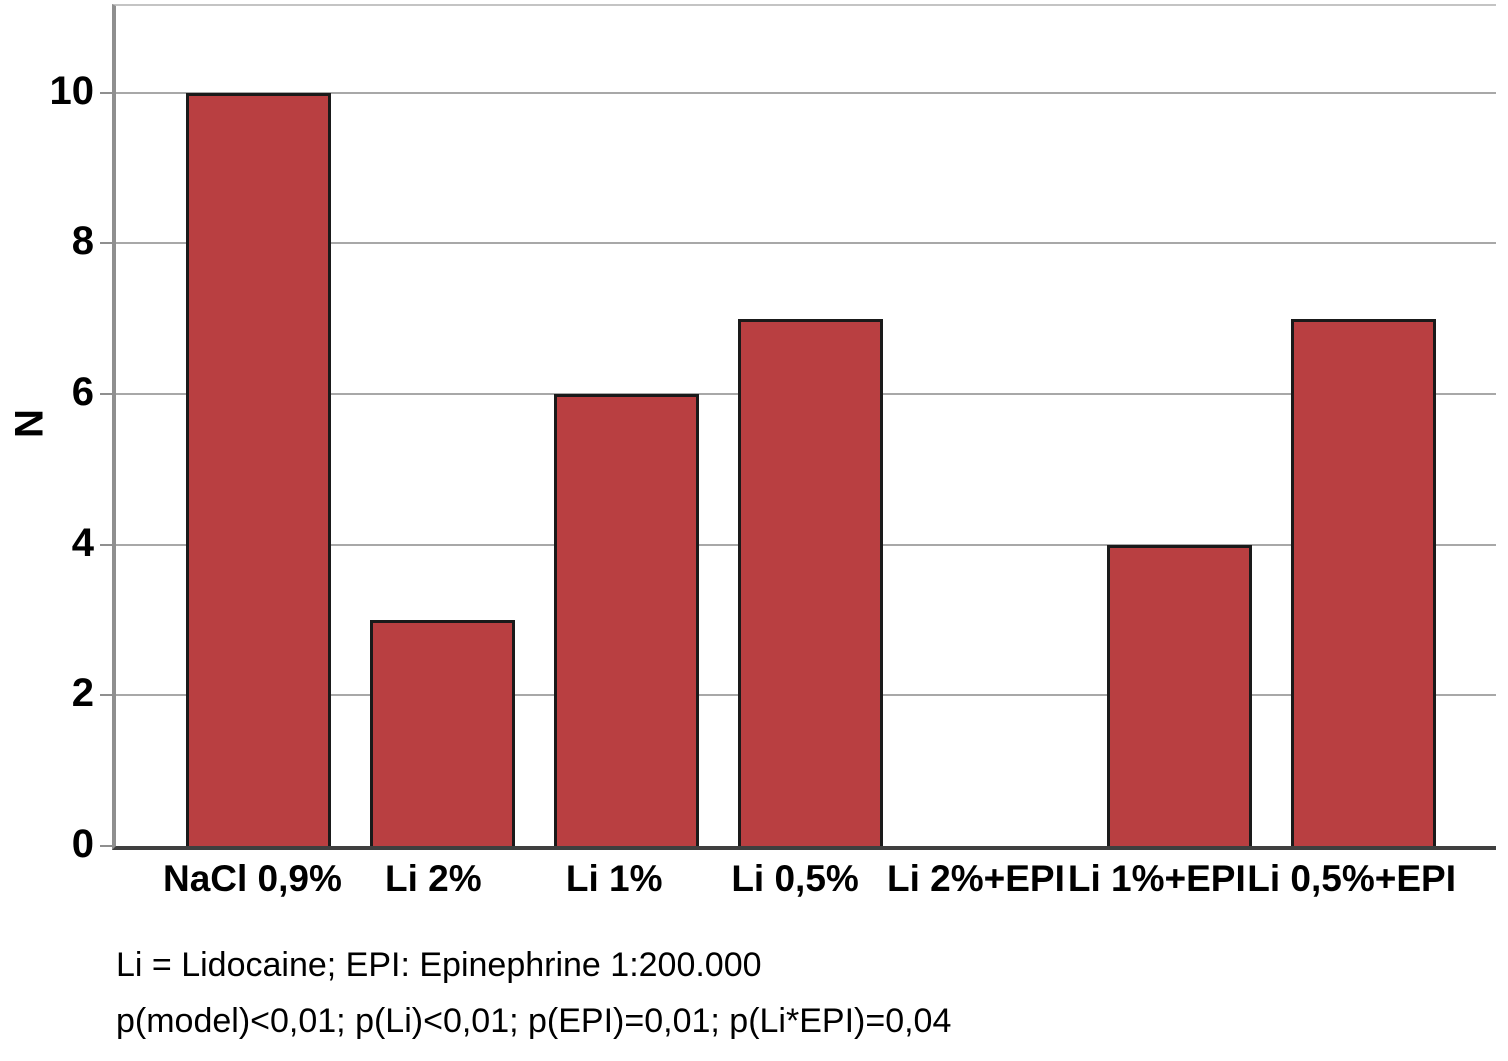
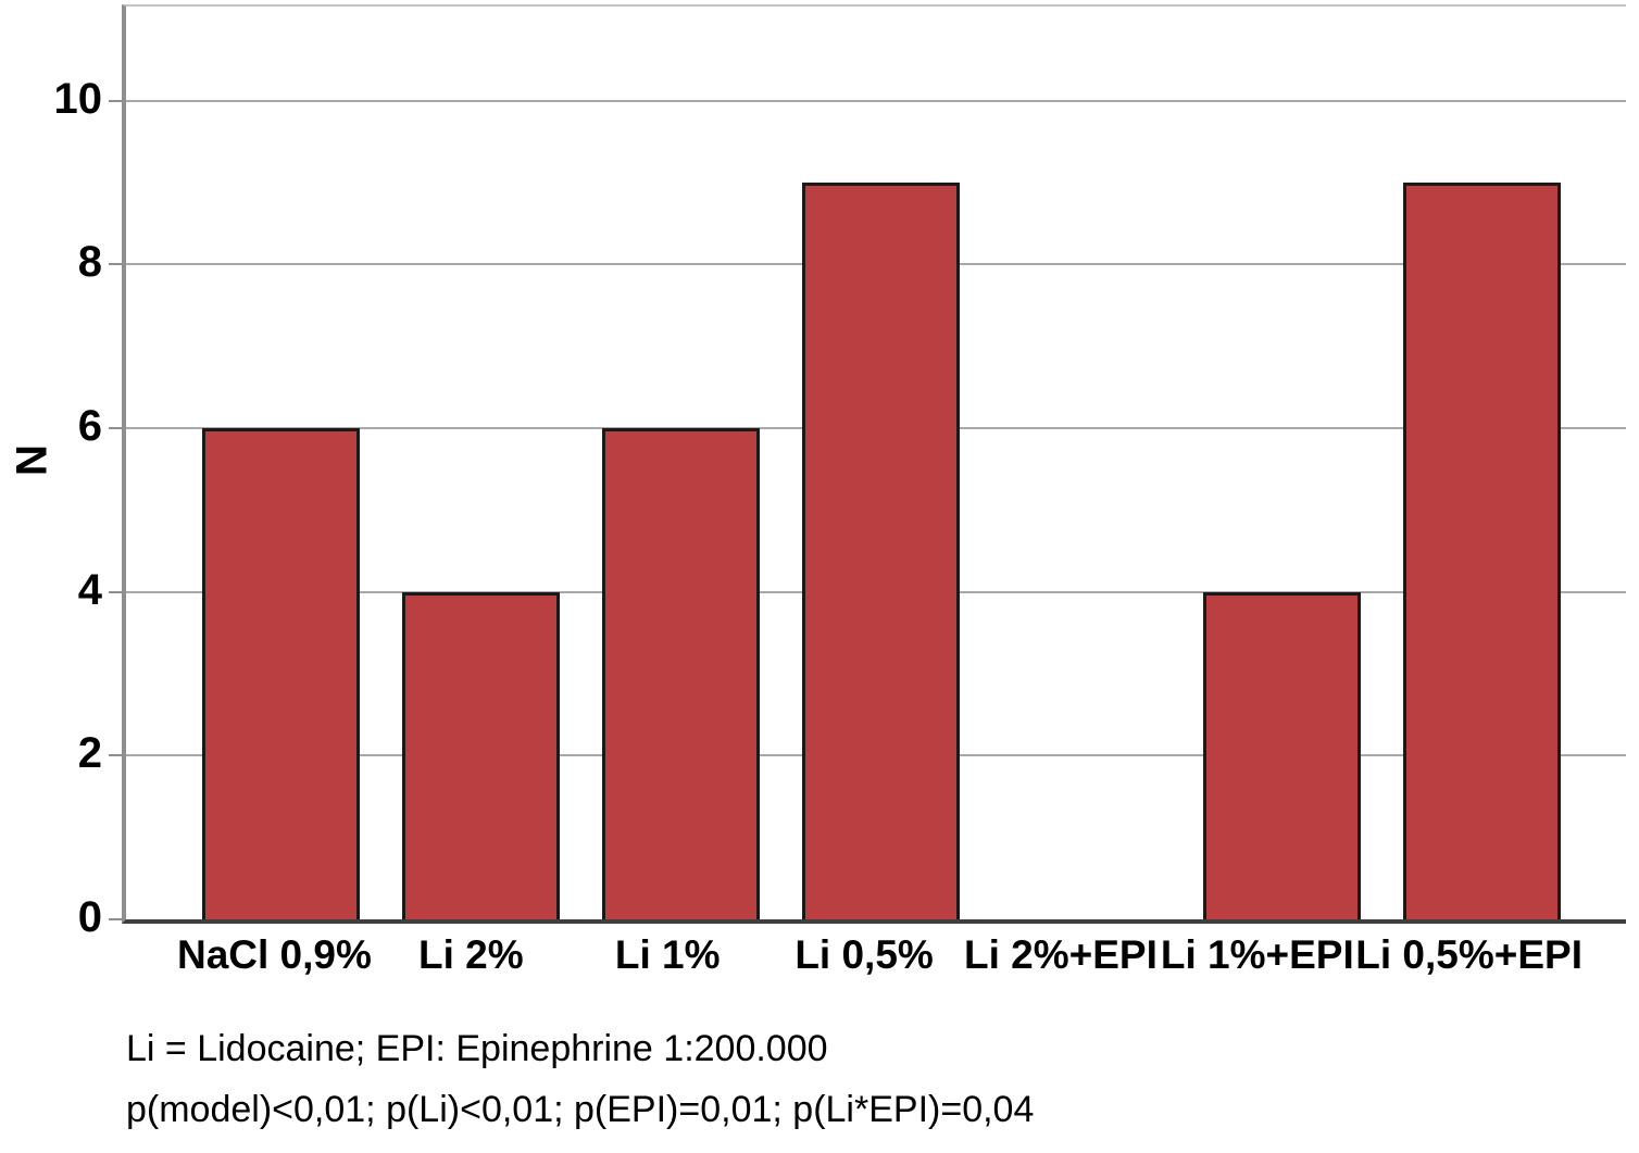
NaCl 0,9%: 10 -> 6
Li 2%: 3 -> 4
Li 0,5%: 7 -> 9
Li 0,5%+EPI: 7 -> 9
